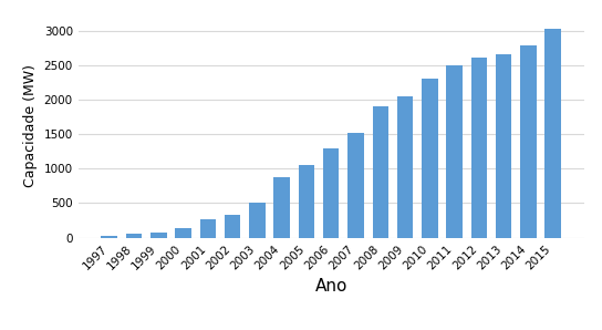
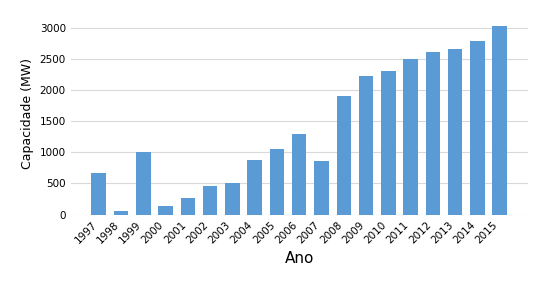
1997: 20 -> 660
1999: 80 -> 1000
2002: 330 -> 460
2007: 1520 -> 860
2009: 2050 -> 2220
